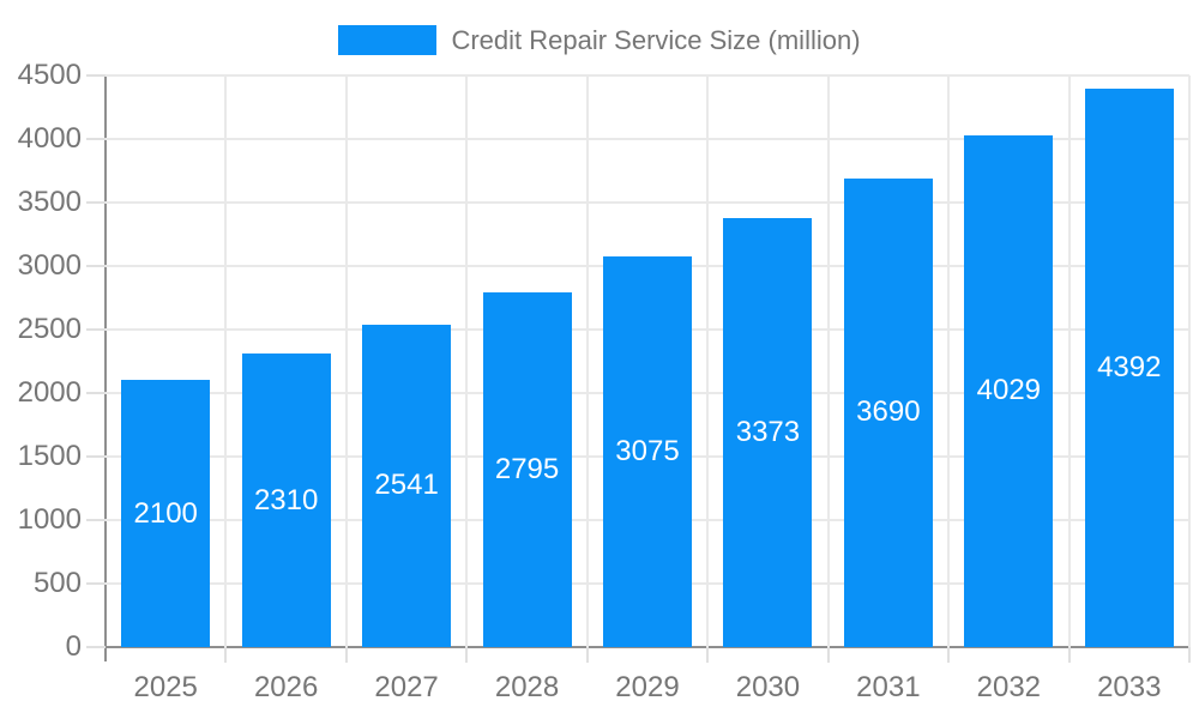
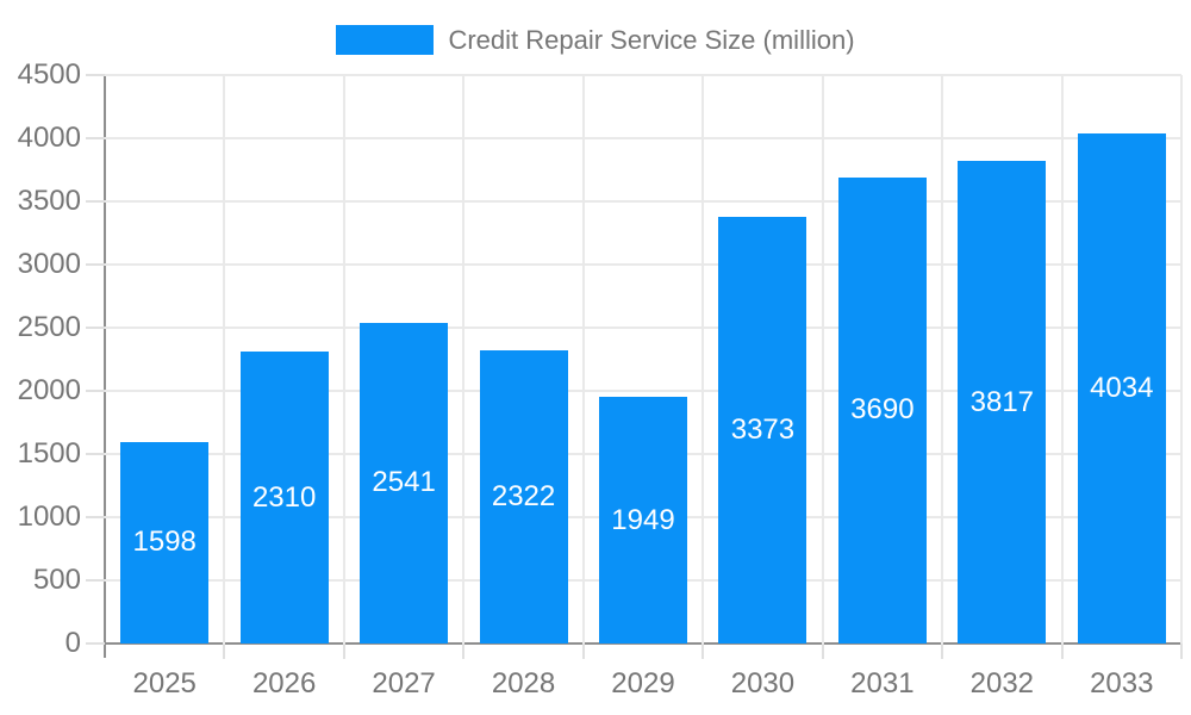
2025: 2100 -> 1598
2028: 2795 -> 2322
2029: 3075 -> 1949
2032: 4029 -> 3817
2033: 4392 -> 4034
